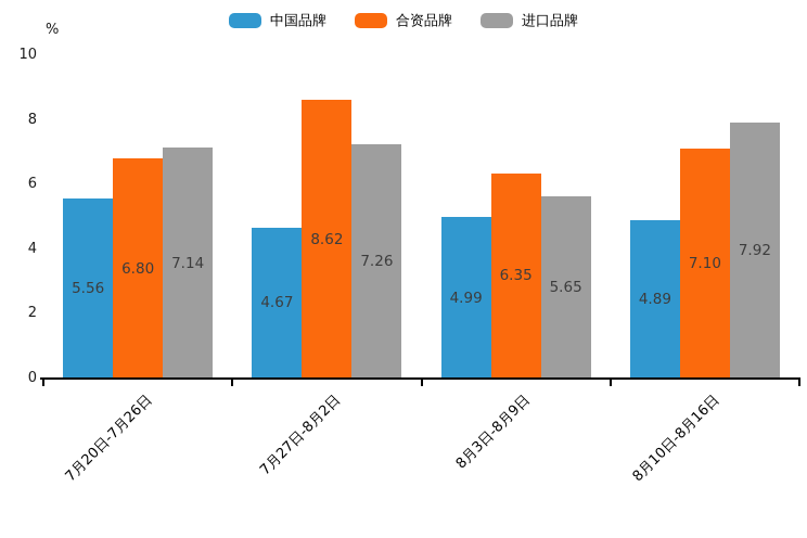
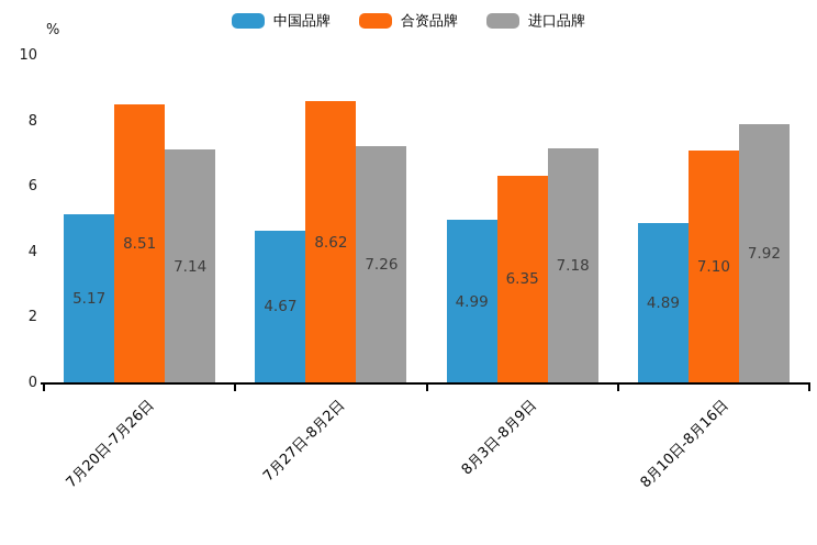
中国品牌/7月20日-7月26日: 5.56 -> 5.17
合资品牌/7月20日-7月26日: 6.80 -> 8.51
进口品牌/8月3日-8月9日: 5.65 -> 7.18
